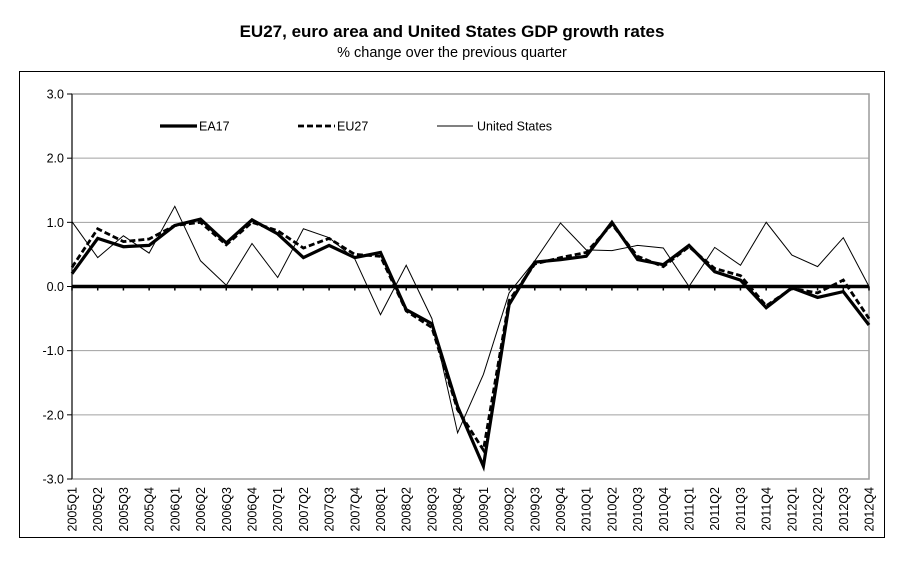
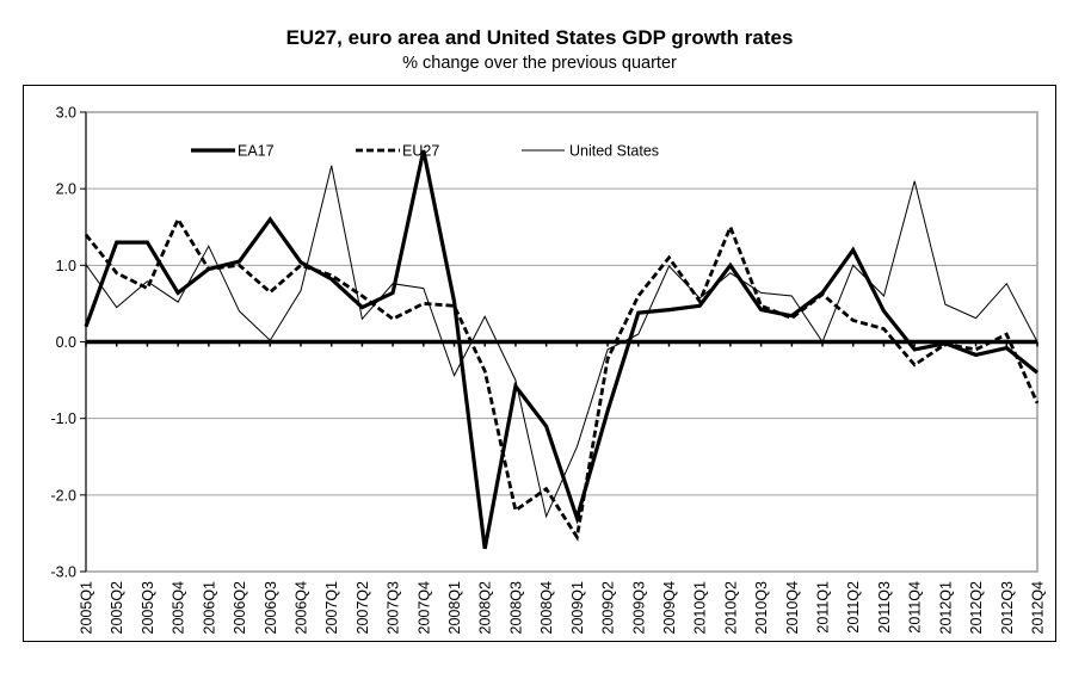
EU27/2005Q1: 0.3 -> 1.4
EA17/2005Q2: 0.8 -> 1.3
EA17/2005Q3: 0.6 -> 1.3
EU27/2005Q4: 0.7 -> 1.6
EA17/2006Q3: 0.7 -> 1.6
United States/2007Q1: 0.1 -> 2.3
United States/2007Q2: 0.9 -> 0.3
EU27/2007Q3: 0.8 -> 0.3
EA17/2007Q4: 0.5 -> 2.5
United States/2007Q4: 0.4 -> 0.7
EA17/2008Q2: -0.4 -> -2.7
EU27/2008Q3: -0.6 -> -2.2
EA17/2008Q4: -1.9 -> -1.1
EA17/2009Q1: -2.8 -> -2.3
EA17/2009Q2: -0.3 -> -0.9
EU27/2009Q3: 0.3 -> 0.6
United States/2009Q3: 0.4 -> 0.1
EU27/2009Q4: 0.5 -> 1.1
EU27/2010Q2: 1.0 -> 1.5
United States/2010Q2: 0.6 -> 0.9
EA17/2011Q2: 0.2 -> 1.2
United States/2011Q2: 0.6 -> 1.0
EA17/2011Q3: 0.1 -> 0.4
United States/2011Q3: 0.3 -> 0.6
EA17/2011Q4: -0.3 -> -0.1
United States/2011Q4: 1.0 -> 2.1
EA17/2012Q4: -0.6 -> -0.4
EU27/2012Q4: -0.5 -> -0.8
